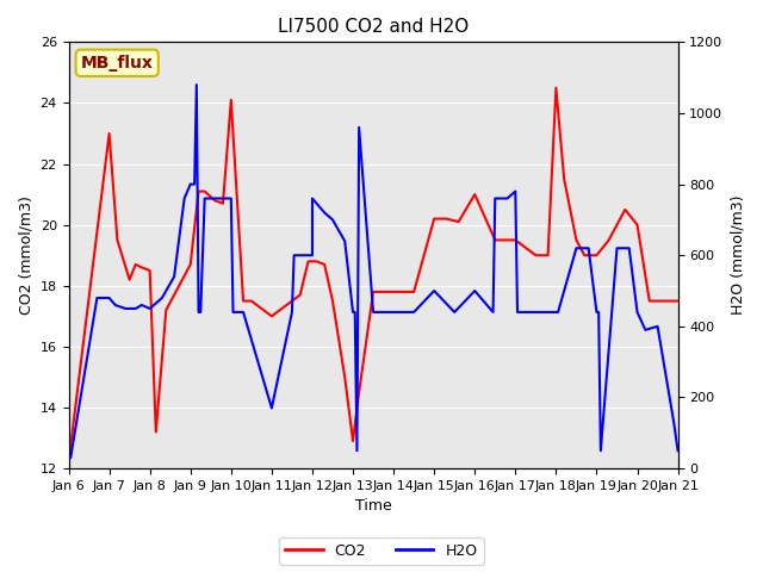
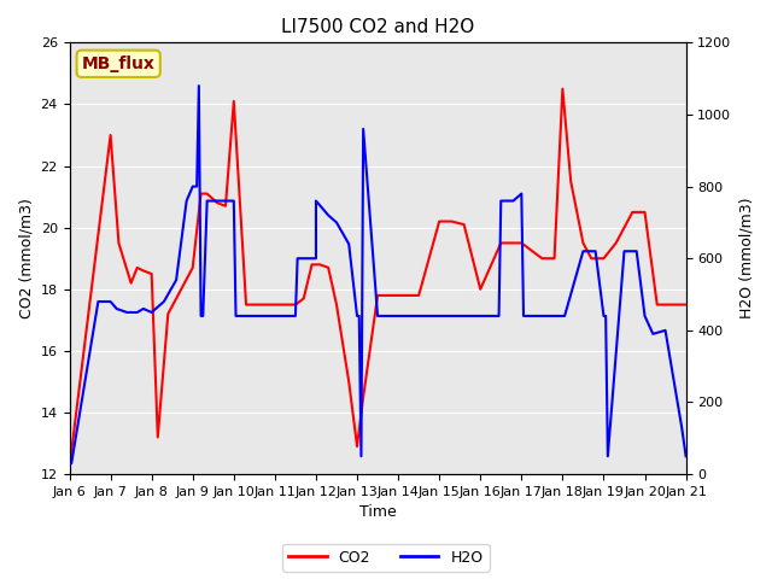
CO2/Jan 11: 17.0 -> 17.5
H2O/Jan 11: 170 -> 440
H2O/Jan 15: 500 -> 440
CO2/Jan 16: 21.0 -> 18.0
H2O/Jan 16: 500 -> 440
CO2/Jan 20: 20.0 -> 20.5
